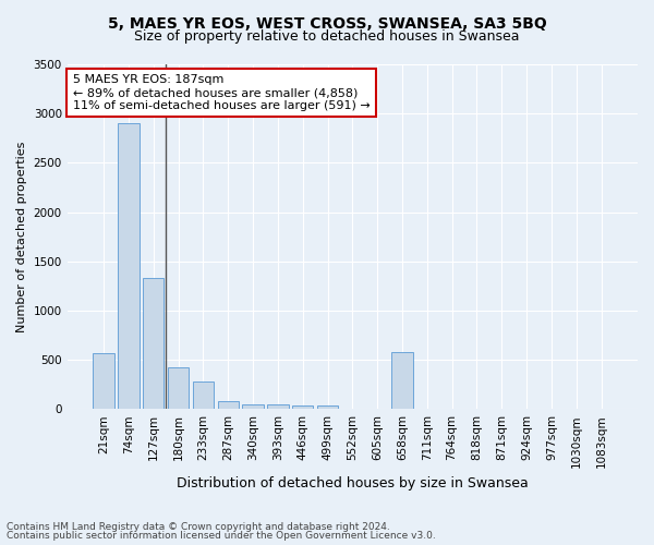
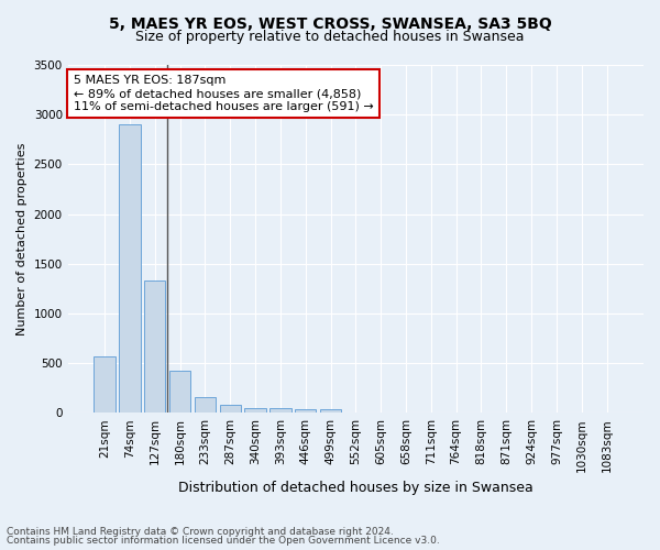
233sqm: 280 -> 160
658sqm: 580 -> 0
